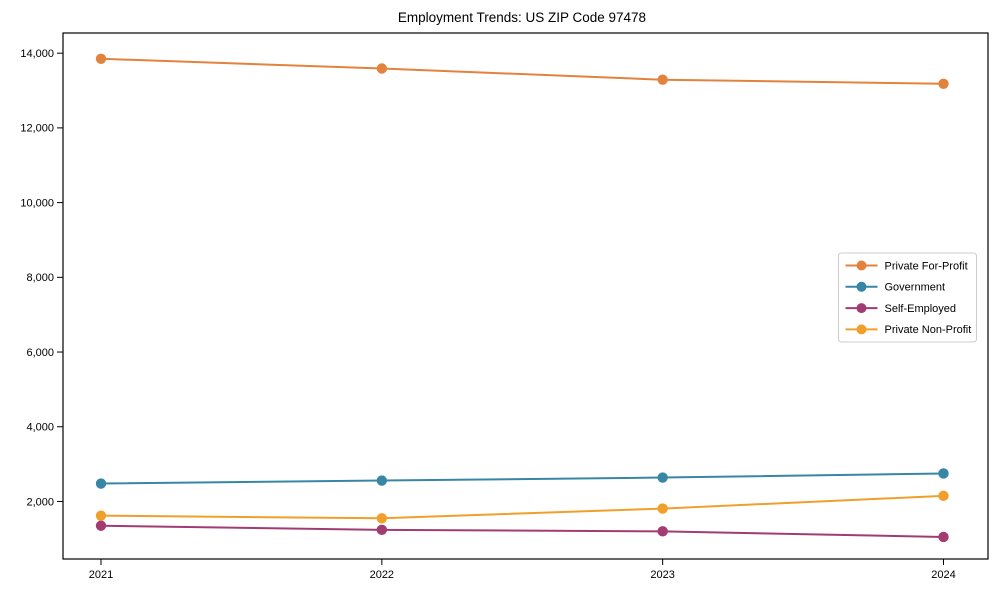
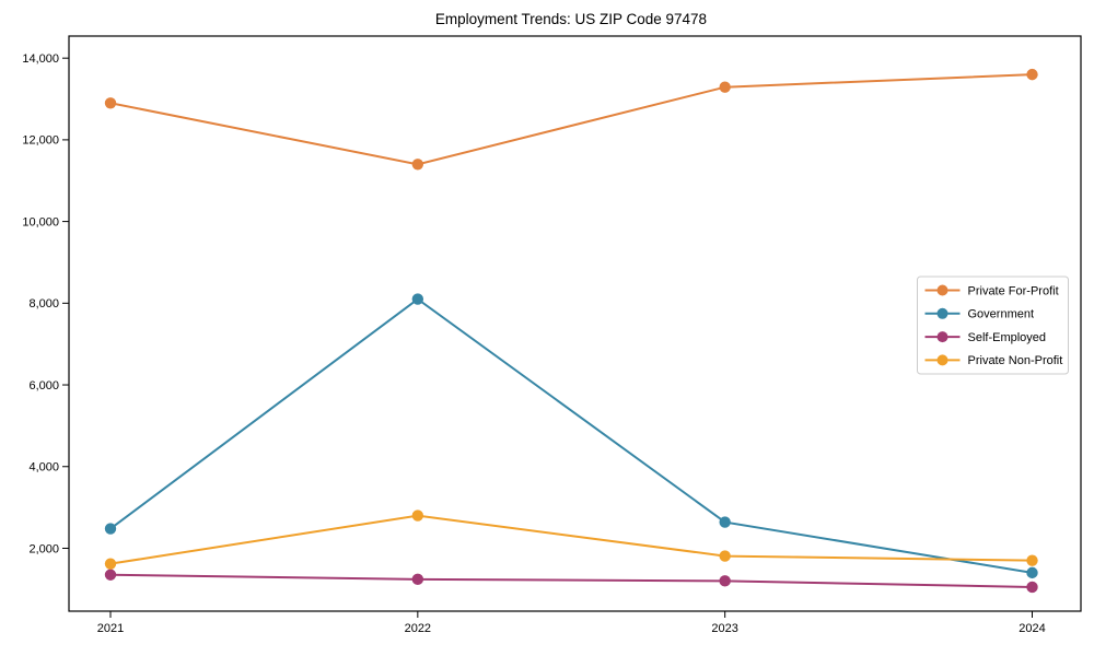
Private For-Profit/2021: 13800 -> 12900
Private For-Profit/2022: 13600 -> 11400
Government/2022: 2600 -> 8100
Private Non-Profit/2022: 1600 -> 2800
Private For-Profit/2024: 13200 -> 13600
Government/2024: 2800 -> 1400
Private Non-Profit/2024: 2200 -> 1700
